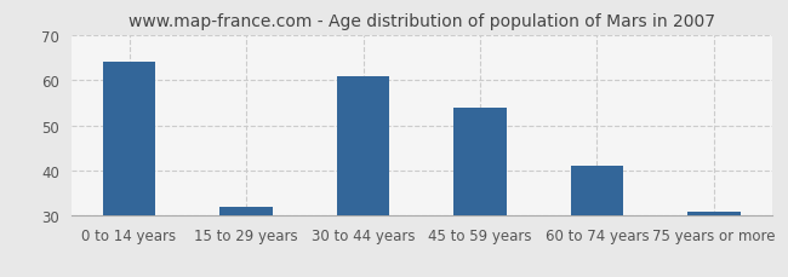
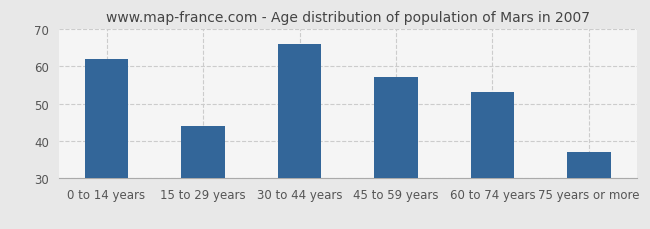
0 to 14 years: 64 -> 62
15 to 29 years: 32 -> 44
30 to 44 years: 61 -> 66
45 to 59 years: 54 -> 57
60 to 74 years: 41 -> 53
75 years or more: 31 -> 37
